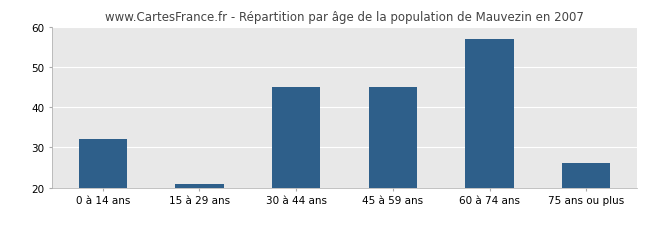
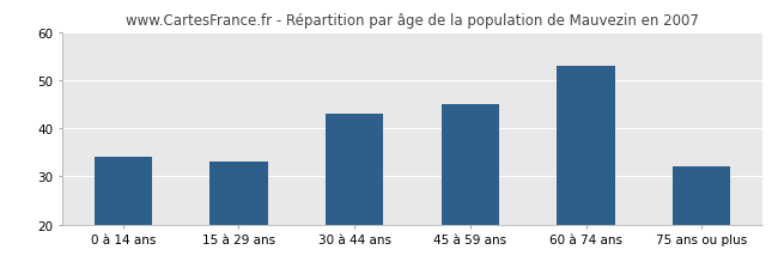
0 à 14 ans: 32 -> 34
15 à 29 ans: 21 -> 33
30 à 44 ans: 45 -> 43
60 à 74 ans: 57 -> 53
75 ans ou plus: 26 -> 32
